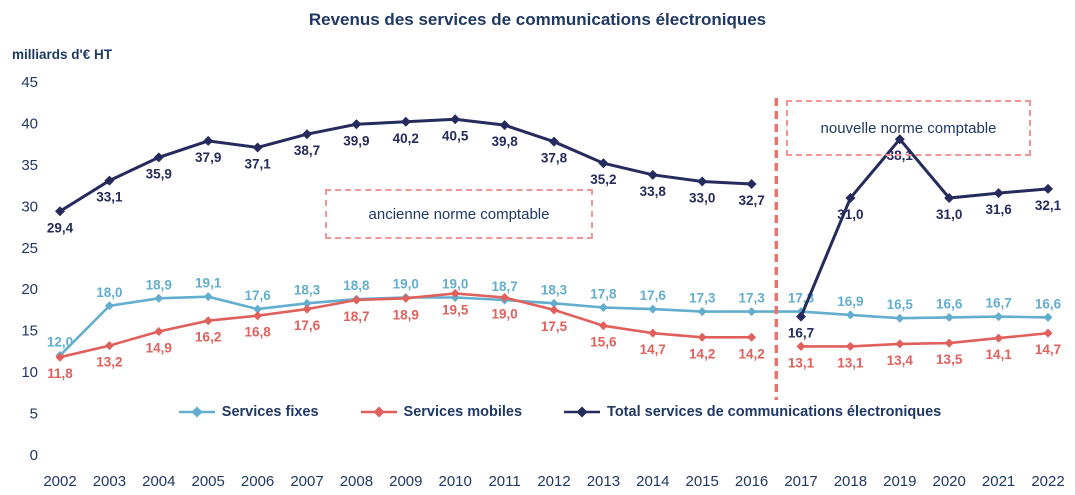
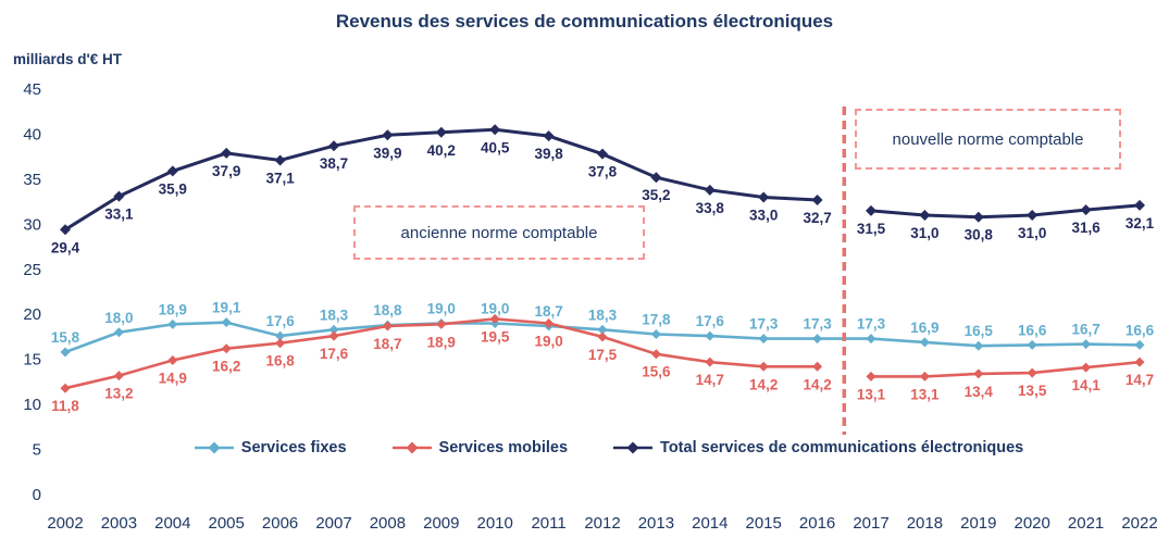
Services fixes/2002: 12,0 -> 15,8
Total services de communications électroniques/2017: 16,7 -> 31,5
Total services de communications électroniques/2019: 38,1 -> 30,8
